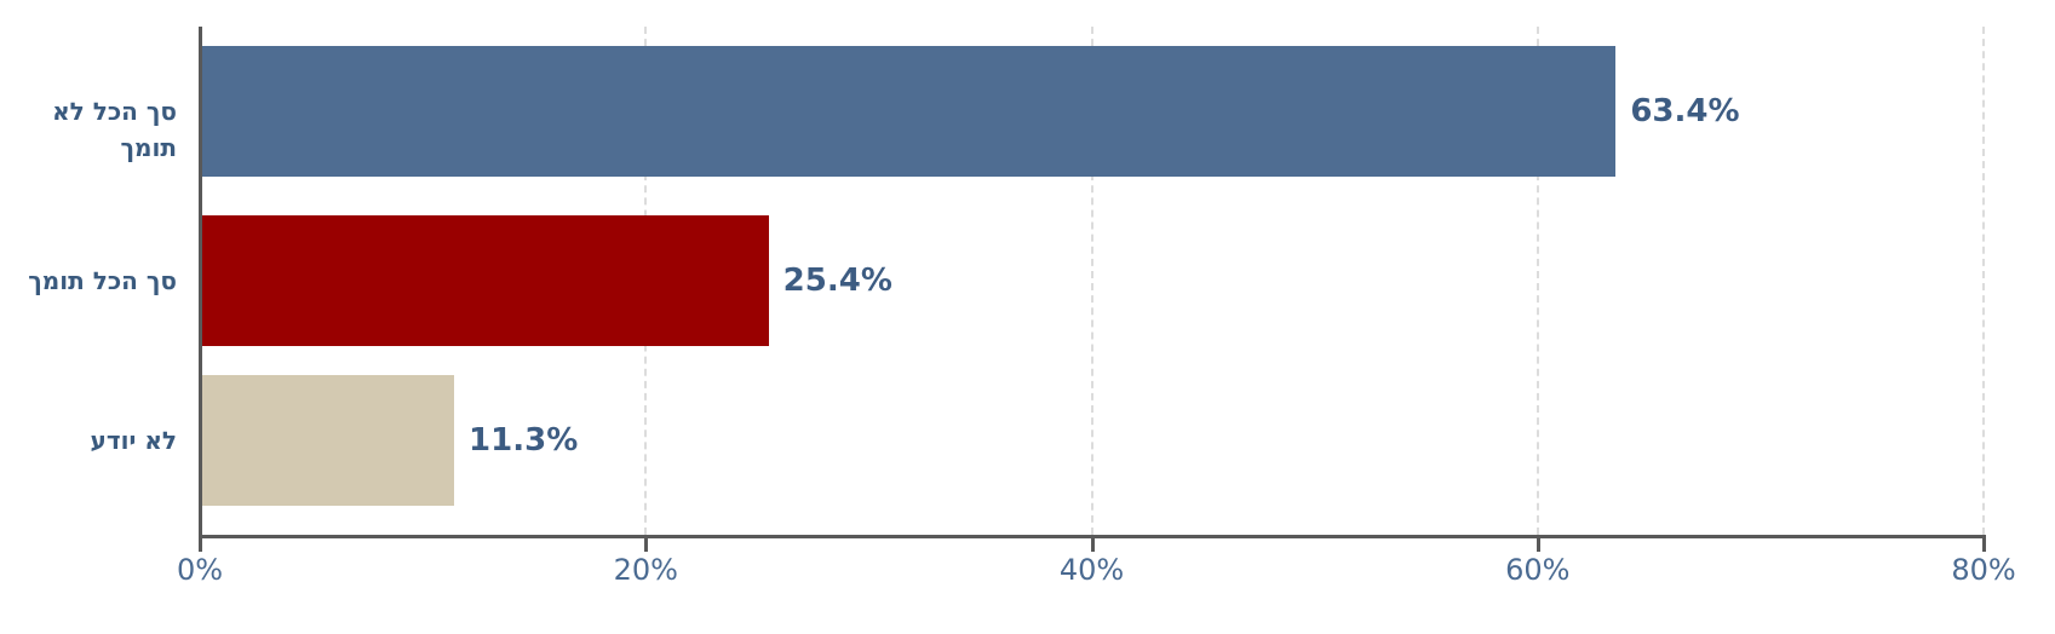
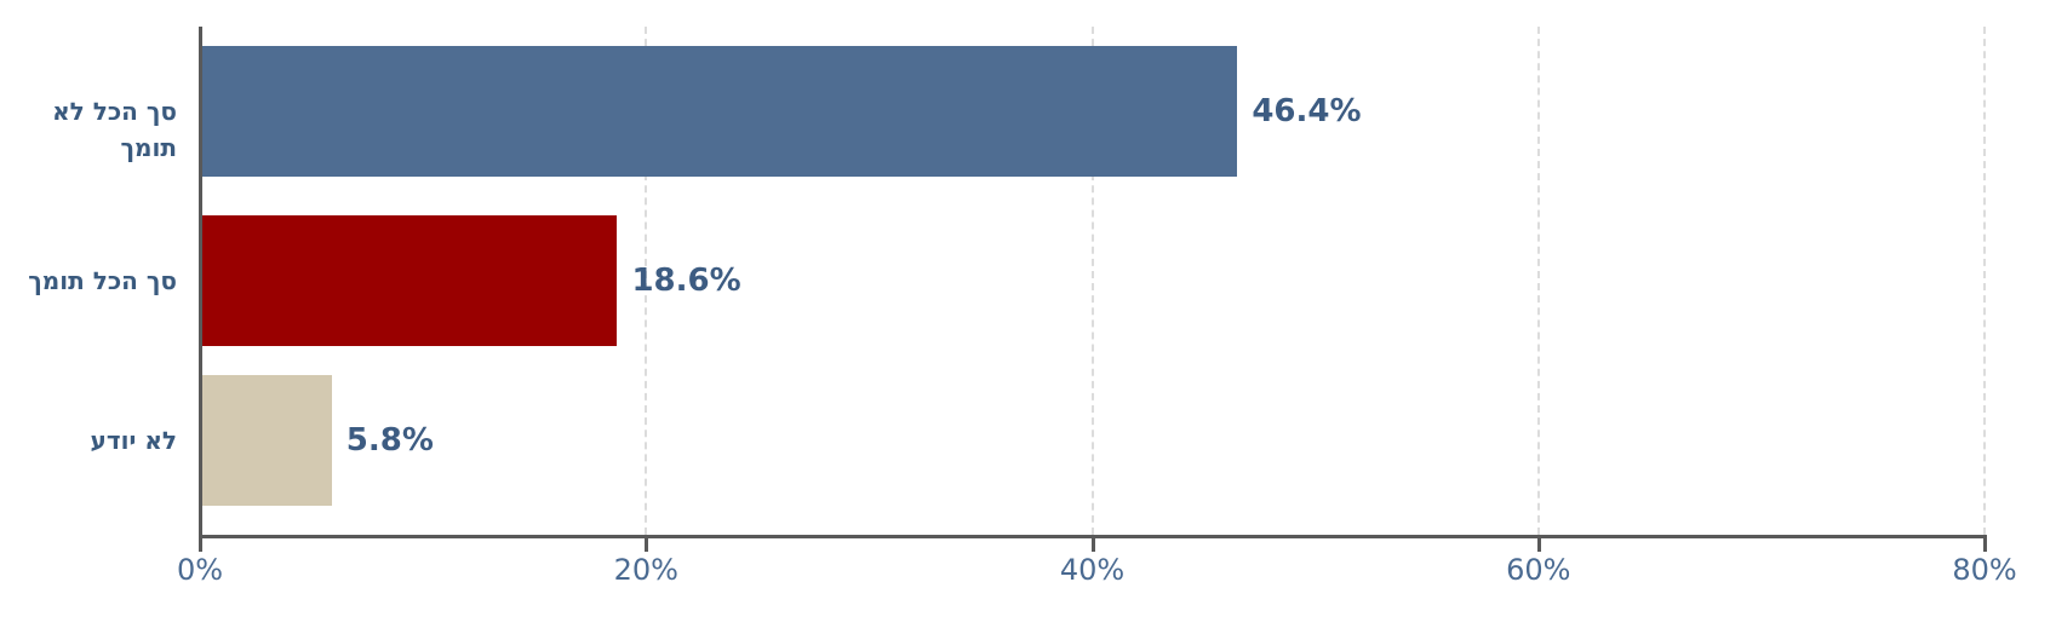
סך הכל לא תומך: 63.4% -> 46.4%
סך הכל תומך: 25.4% -> 18.6%
לא יודע: 11.3% -> 5.8%
